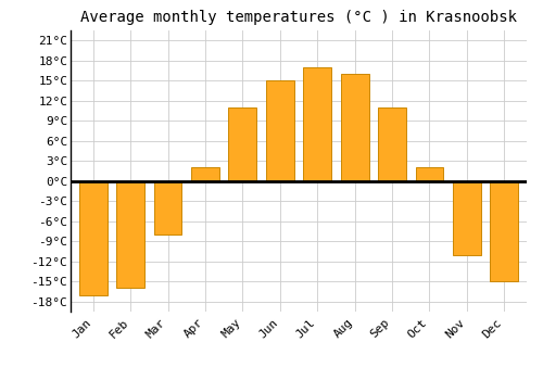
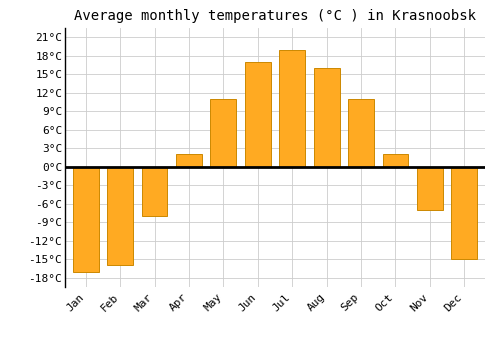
Jun: 15°C -> 17°C
Jul: 17°C -> 19°C
Nov: -11°C -> -7°C
